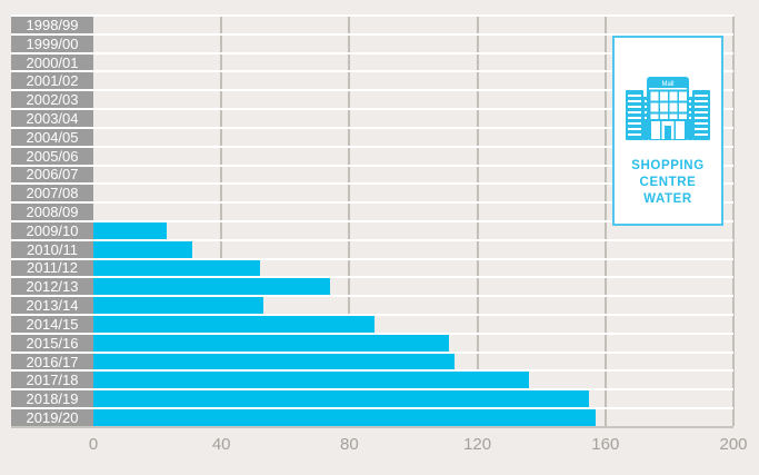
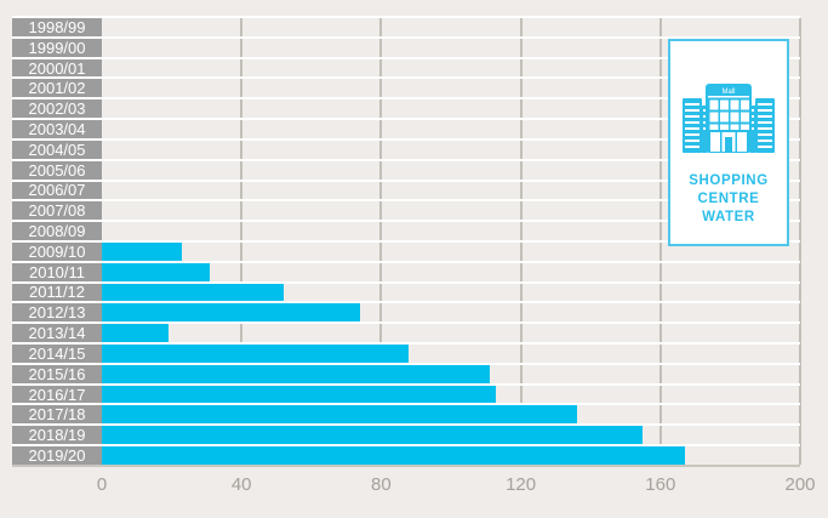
2013/14: 53 -> 19
2019/20: 157 -> 167
